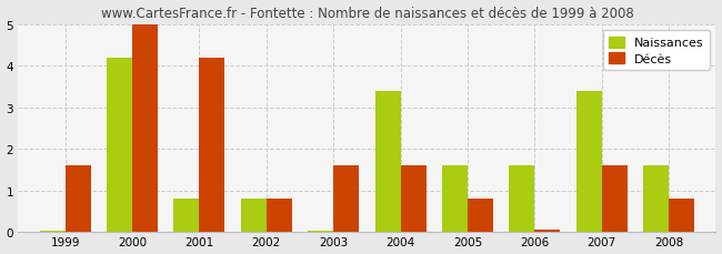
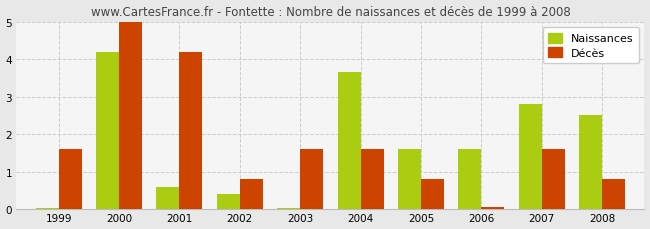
Naissances/2001: 0.80 -> 0.60
Naissances/2002: 0.80 -> 0.40
Naissances/2004: 3.40 -> 3.65
Naissances/2007: 3.40 -> 2.80
Naissances/2008: 1.60 -> 2.50
